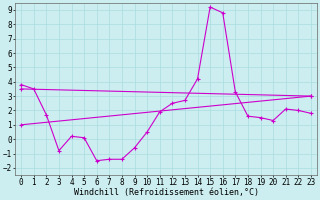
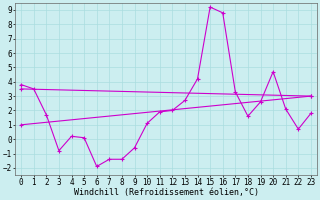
6: -1.5 -> -1.9
10: 0.5 -> 1.1
12: 2.5 -> 2.0
19: 1.5 -> 2.6
20: 1.3 -> 4.7
22: 2.0 -> 0.7
